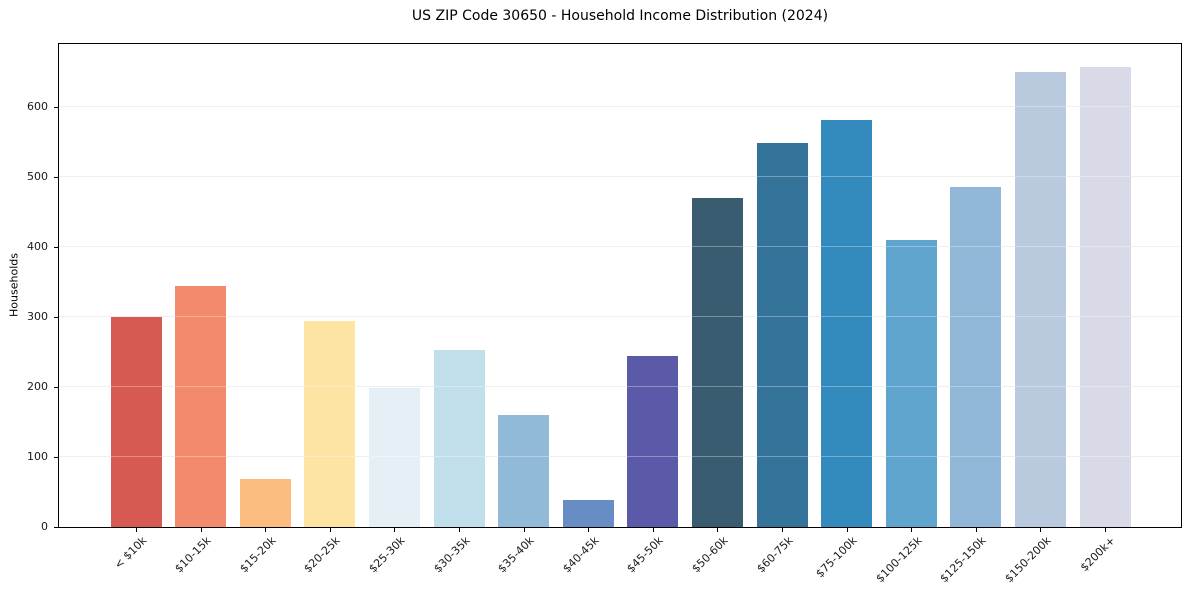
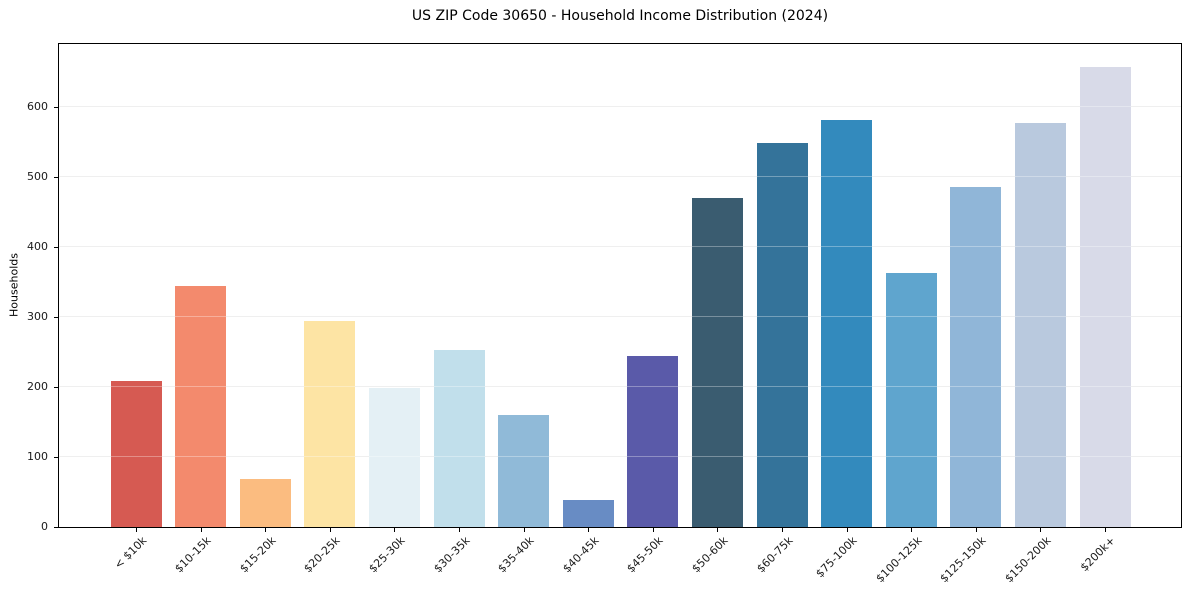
< $10k: 300 -> 210
$100-125k: 410 -> 360
$150-200k: 650 -> 580
